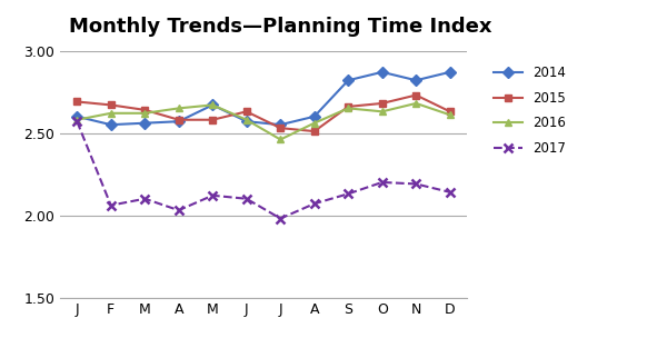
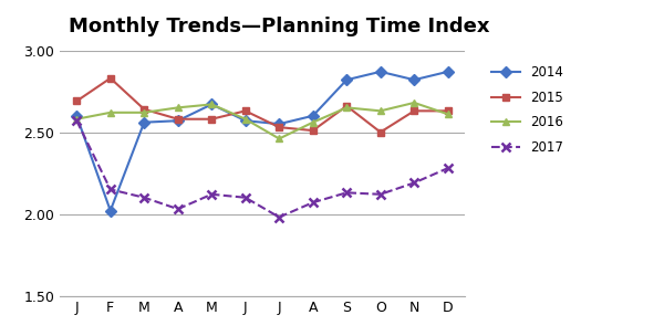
2014/F: 2.55 -> 2.02
2015/F: 2.67 -> 2.83
2017/F: 2.06 -> 2.15
2015/O: 2.68 -> 2.50
2017/O: 2.20 -> 2.12
2015/N: 2.73 -> 2.63
2017/D: 2.14 -> 2.28
